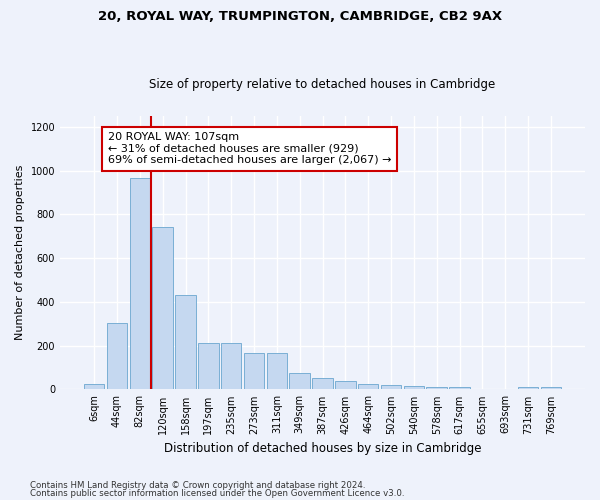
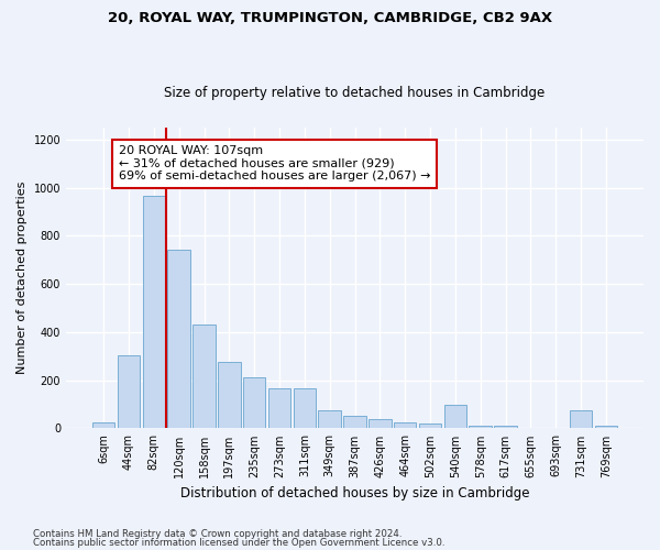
197sqm: 210 -> 275
540sqm: 15 -> 100
731sqm: 10 -> 75
